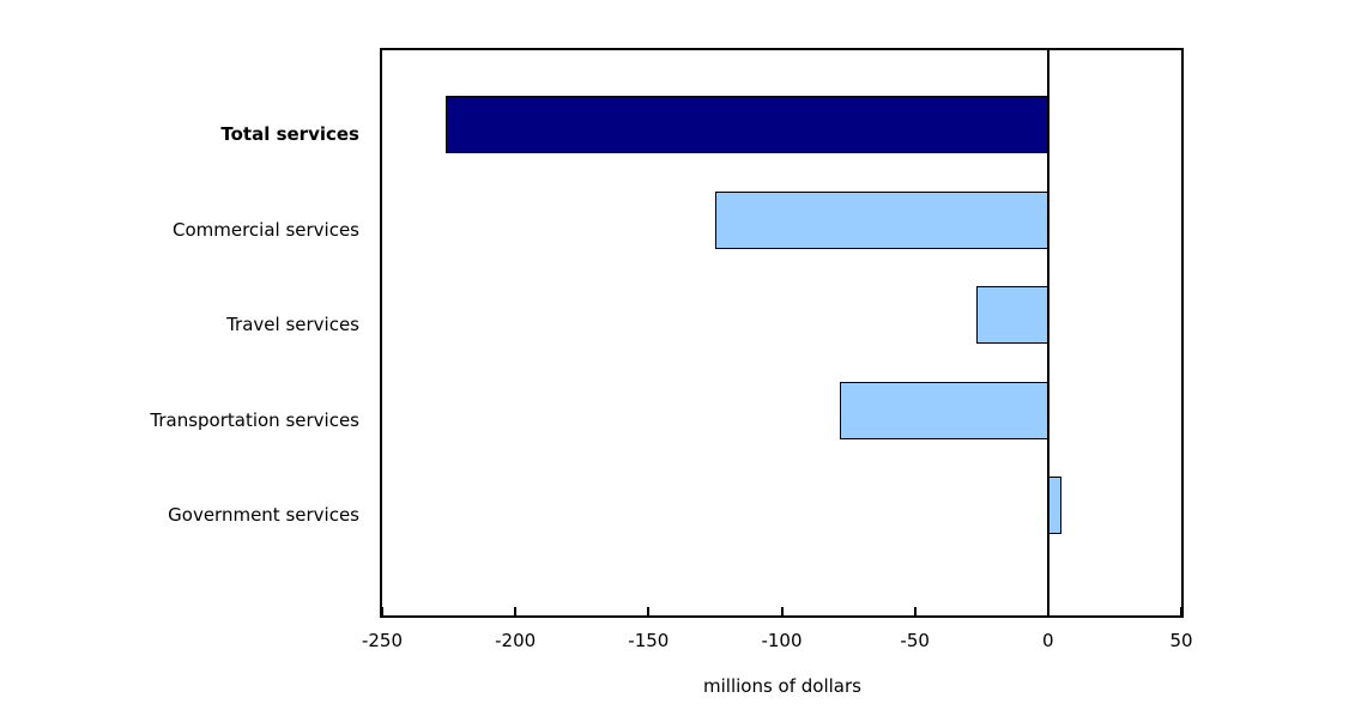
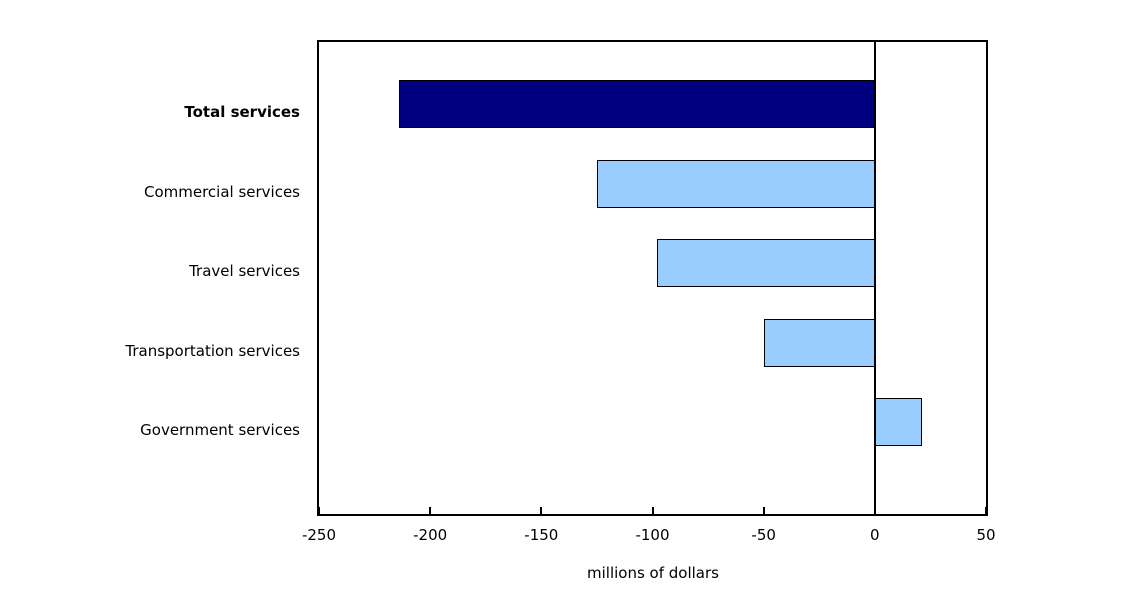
Total services: -226 -> -214
Travel services: -27 -> -98
Transportation services: -78 -> -50
Government services: 5 -> 21
